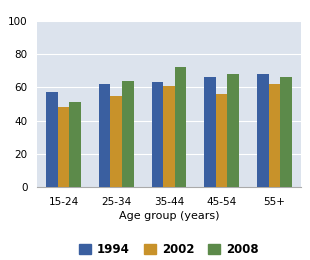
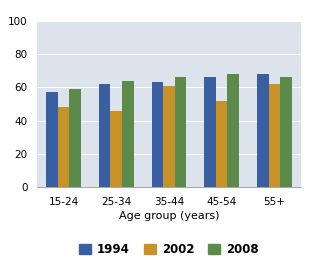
2008/15-24: 51 -> 59
2002/25-34: 55 -> 46
2008/35-44: 72 -> 66
2002/45-54: 56 -> 52
